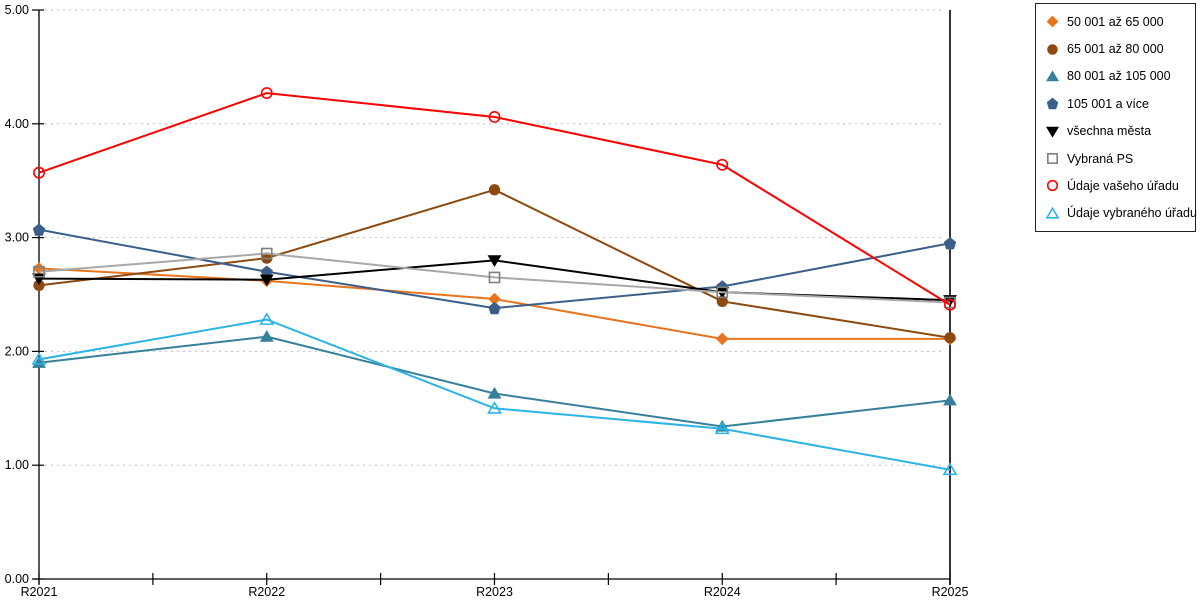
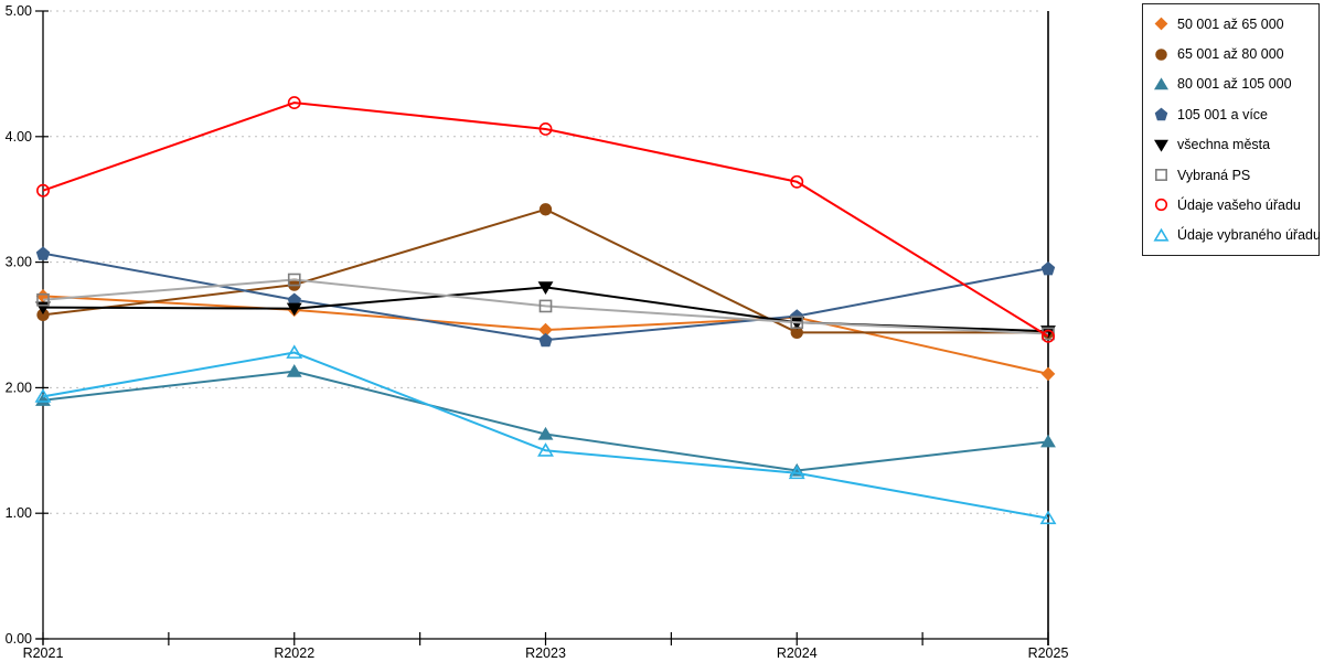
50 001 až 65 000/R2024: 2.11 -> 2.56
65 001 až 80 000/R2025: 2.12 -> 2.44
